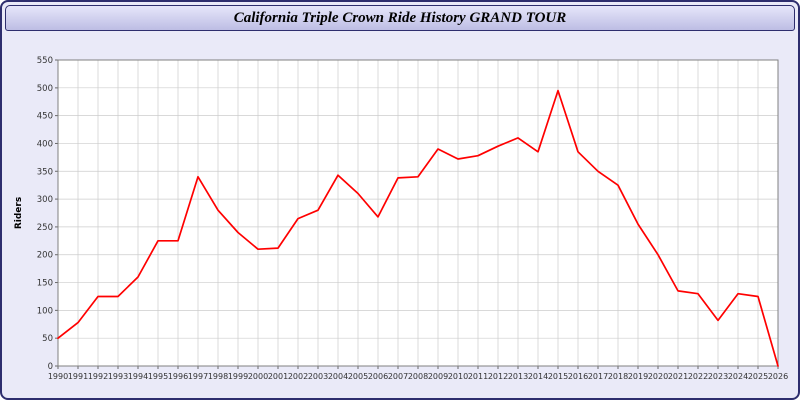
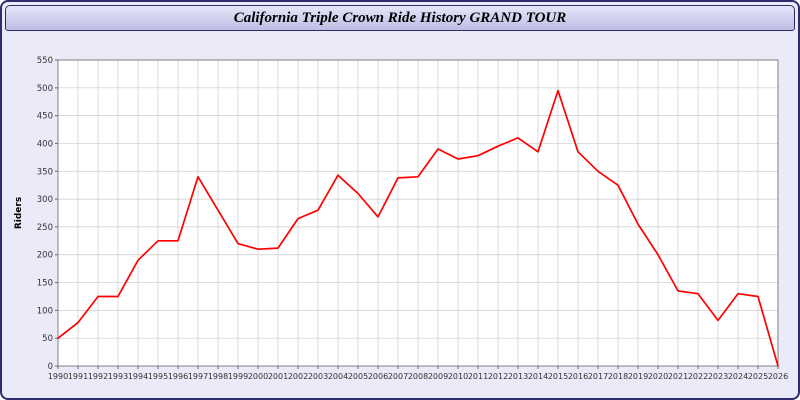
1994: 160 -> 190
1999: 240 -> 220
